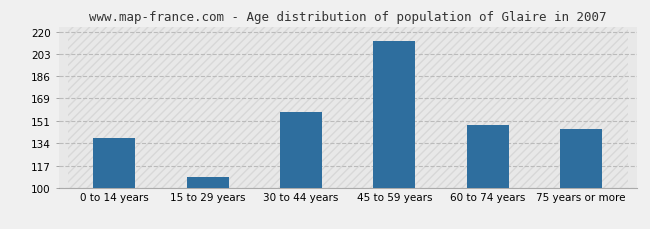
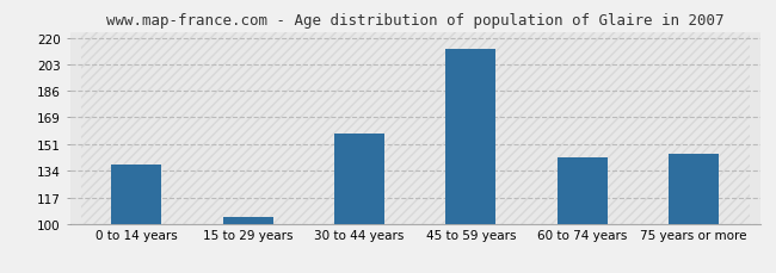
15 to 29 years: 108 -> 104
60 to 74 years: 148 -> 143
